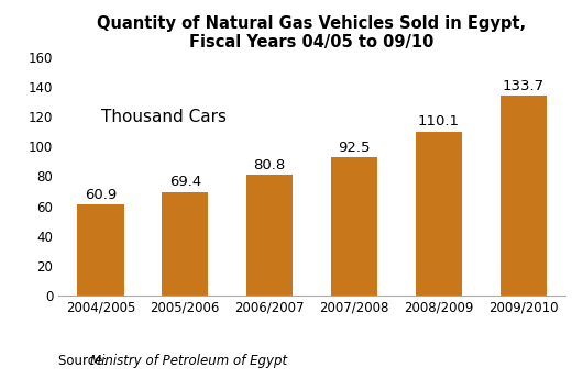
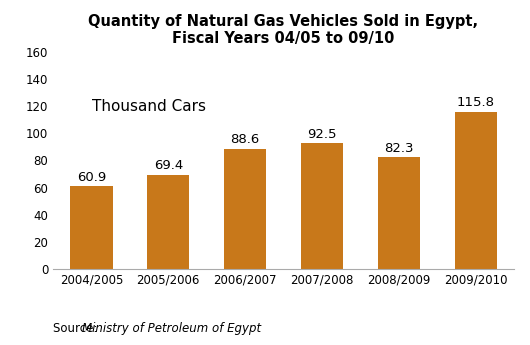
2006/2007: 80.8 -> 88.6
2008/2009: 110.1 -> 82.3
2009/2010: 133.7 -> 115.8
